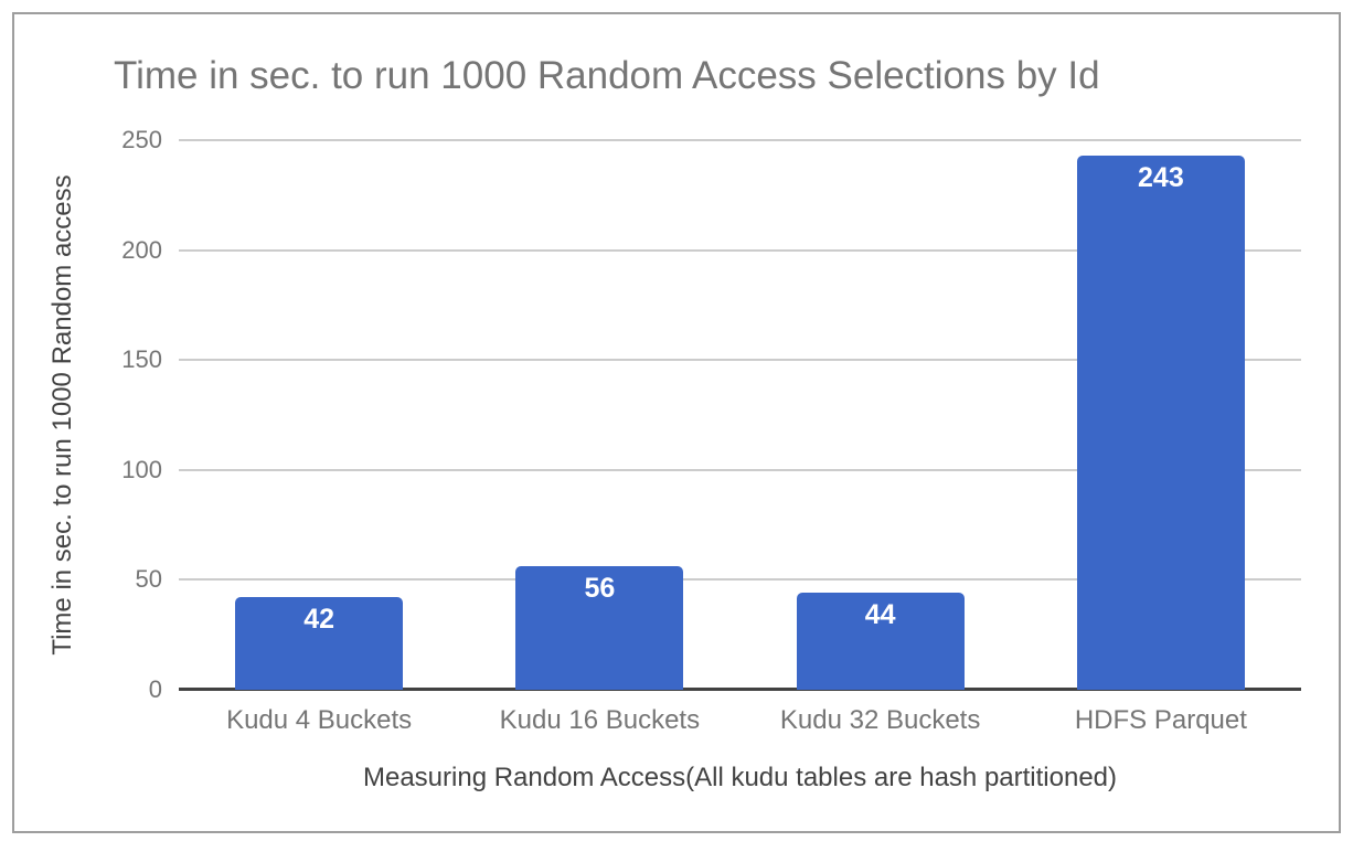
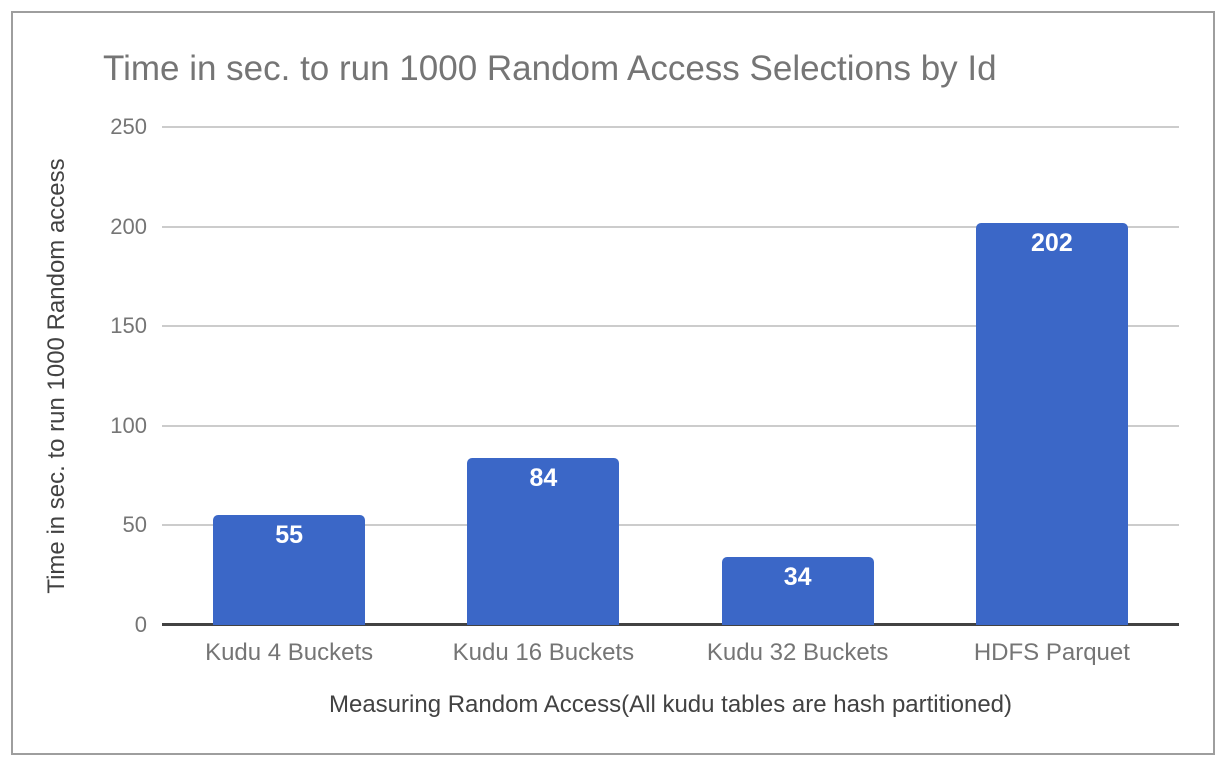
Kudu 4 Buckets: 42 -> 55
Kudu 16 Buckets: 56 -> 84
Kudu 32 Buckets: 44 -> 34
HDFS Parquet: 243 -> 202
